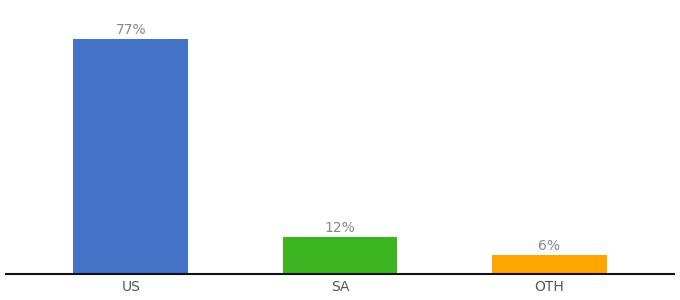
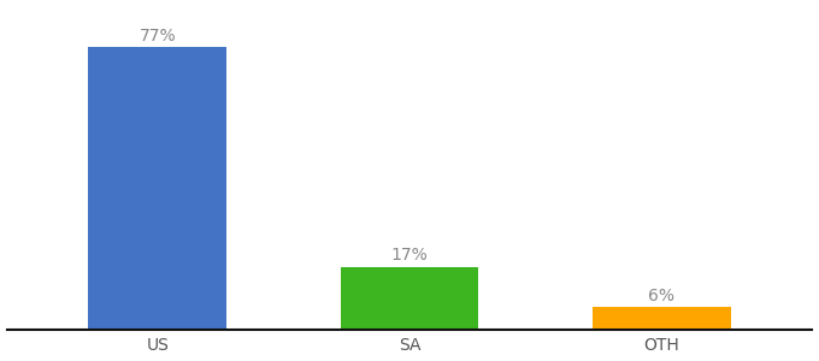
SA: 12% -> 17%
